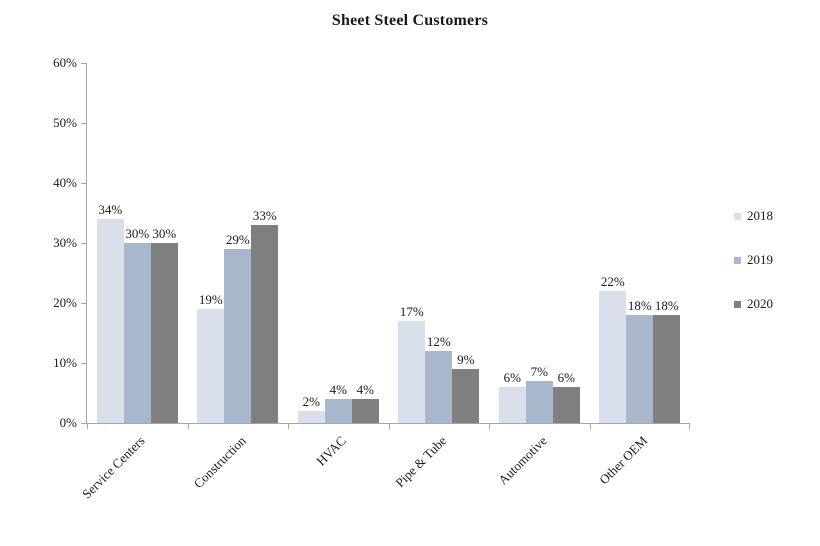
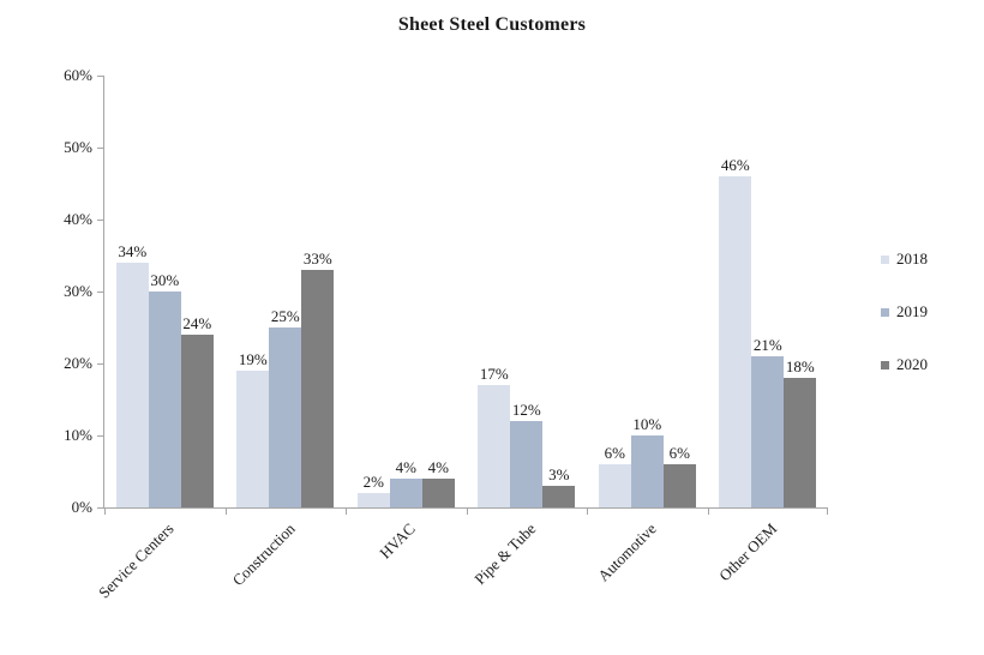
2020/Service Centers: 30% -> 24%
2019/Construction: 29% -> 25%
2020/Pipe & Tube: 9% -> 3%
2019/Automotive: 7% -> 10%
2018/Other OEM: 22% -> 46%
2019/Other OEM: 18% -> 21%
